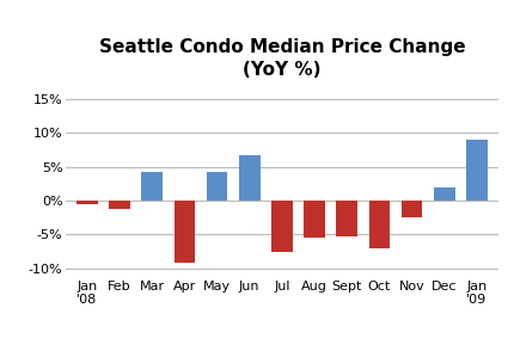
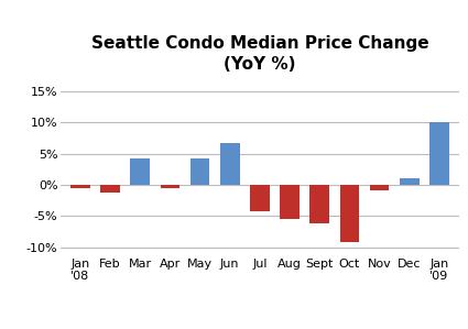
Apr: -9.2% -> -0.6%
Jul: -7.6% -> -4.3%
Sept: -5.2% -> -6.2%
Oct: -7.0% -> -9.2%
Nov: -2.4% -> -0.8%
Dec: 2.0% -> 1.0%
Jan '09: 9.0% -> 10.0%
